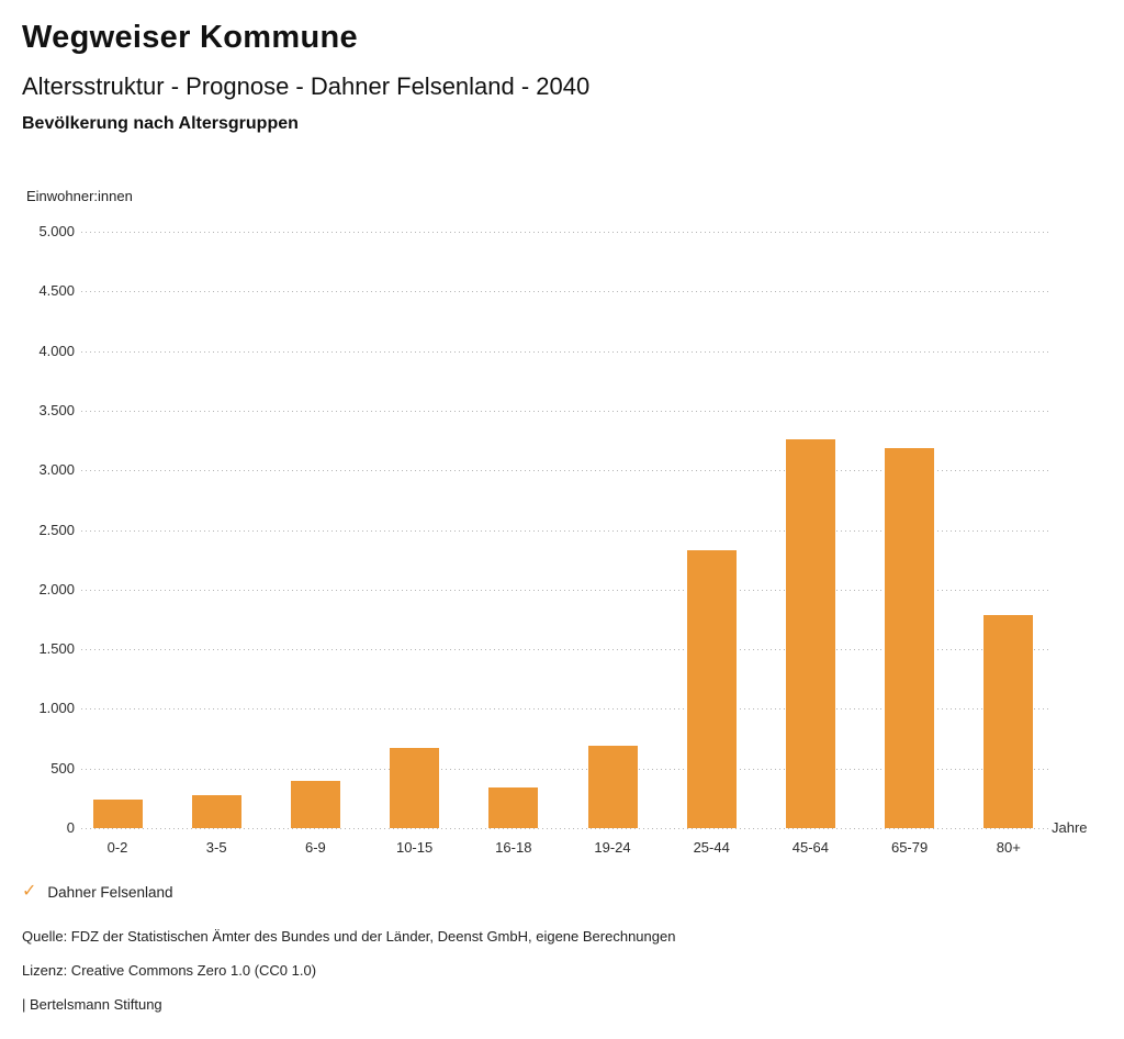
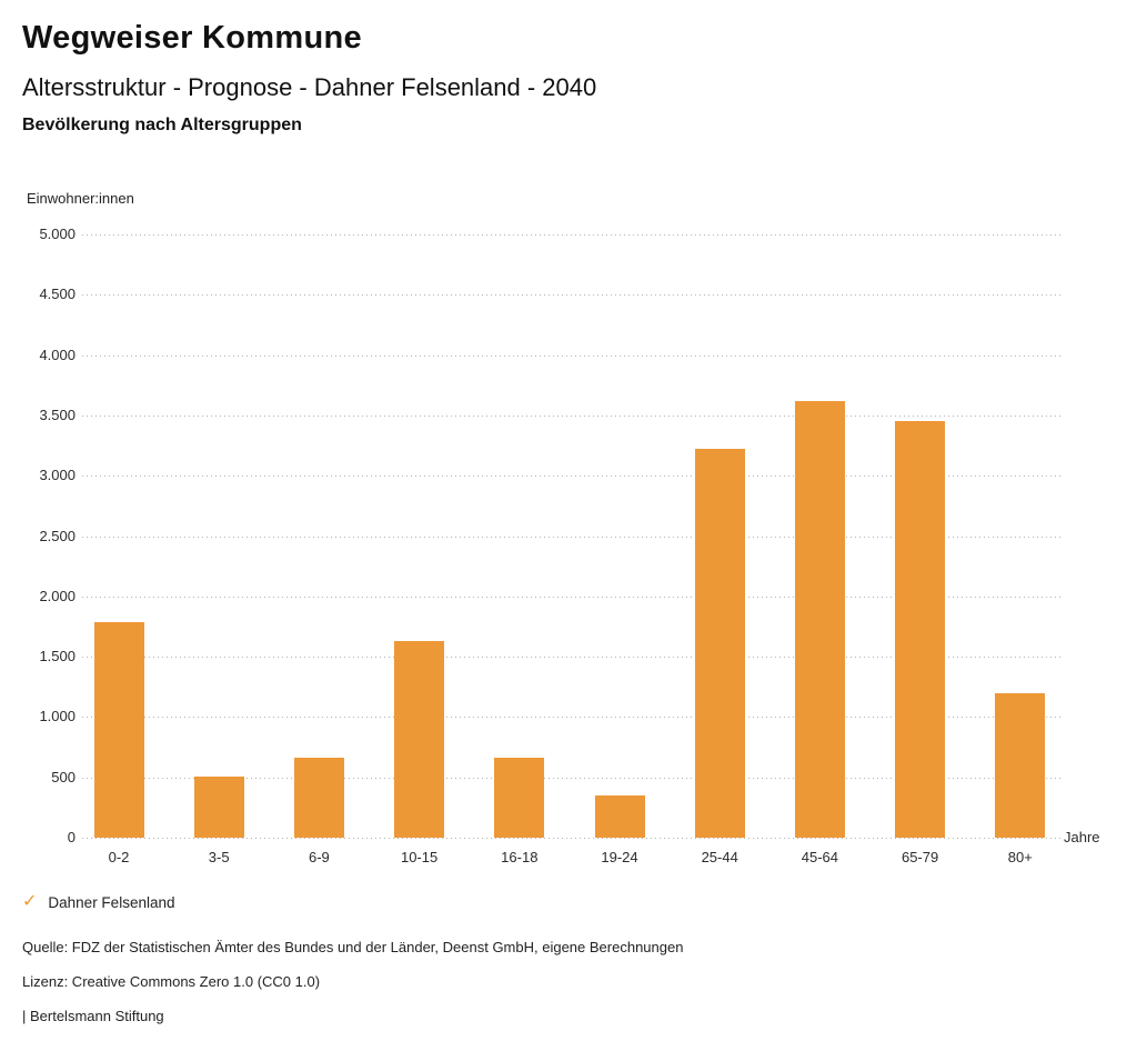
0-2: 240 -> 1790
3-5: 280 -> 510
6-9: 400 -> 660
10-15: 670 -> 1630
16-18: 340 -> 660
19-24: 690 -> 350
25-44: 2330 -> 3220
45-64: 3260 -> 3620
65-79: 3190 -> 3450
80+: 1790 -> 1200
